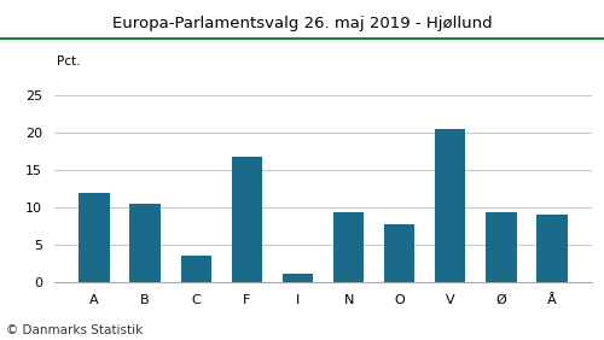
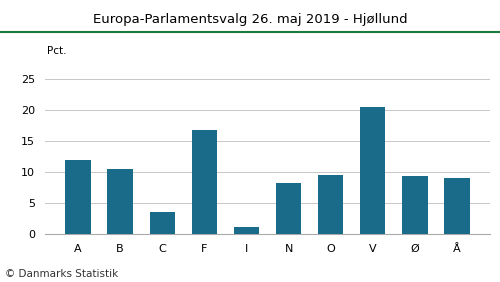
N: 9.4 -> 8.3
O: 7.8 -> 9.5
